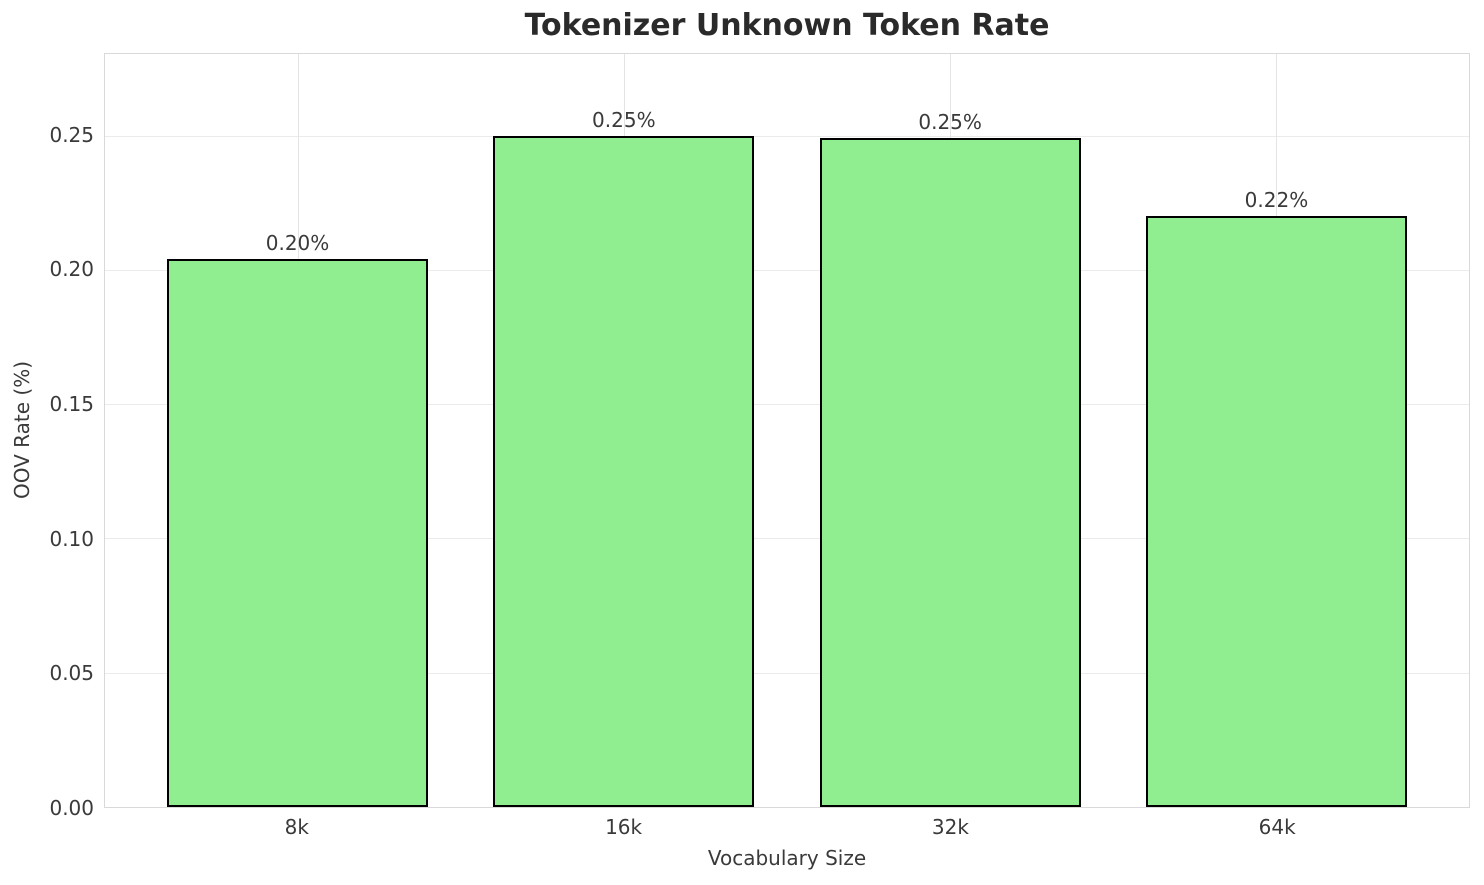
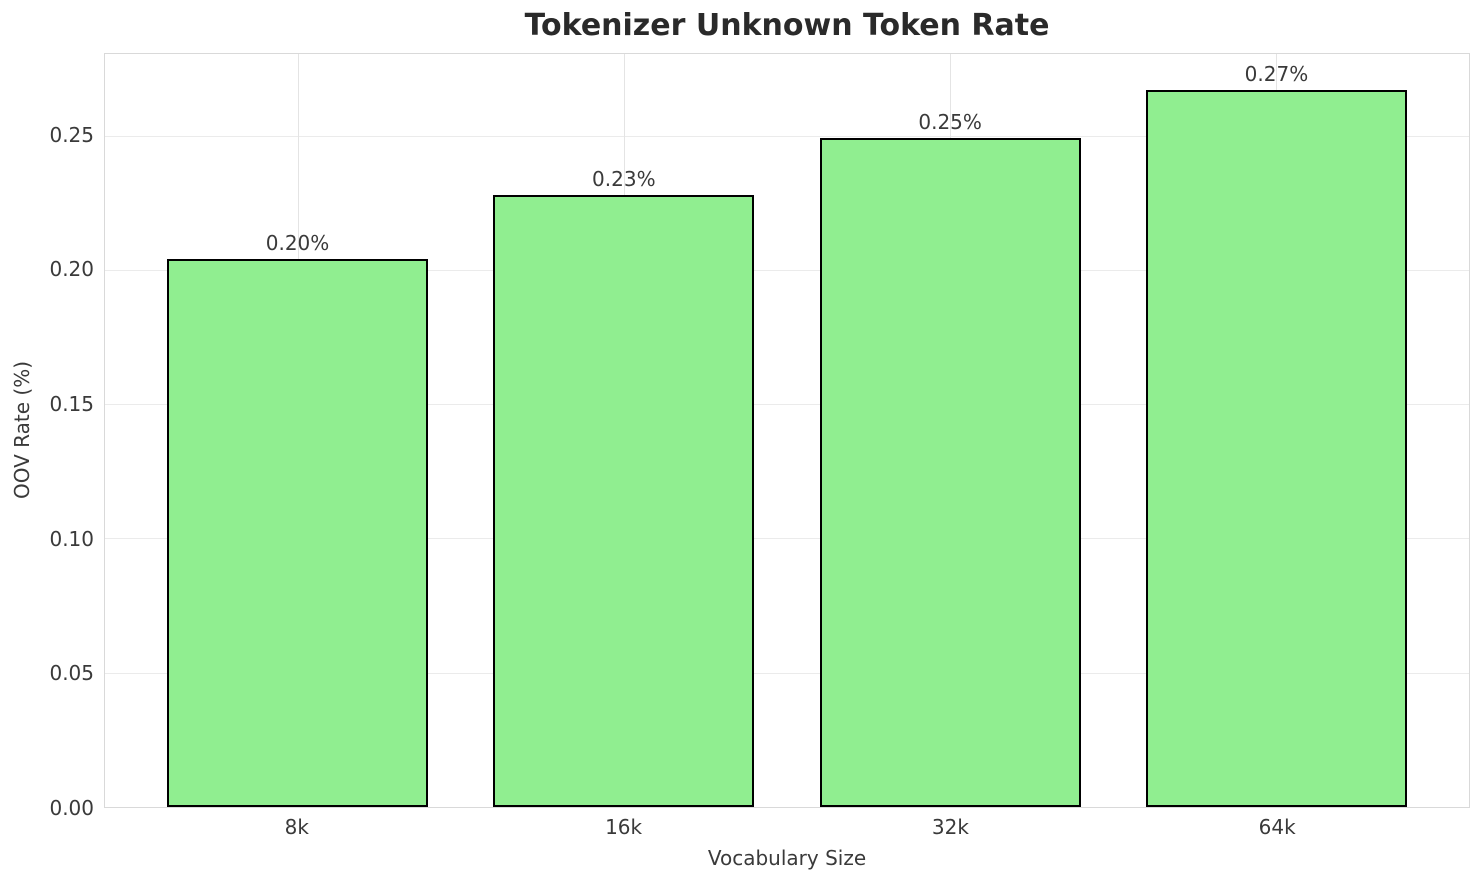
16k: 0.25% -> 0.23%
64k: 0.22% -> 0.27%
